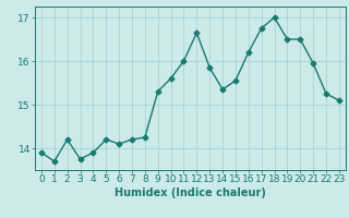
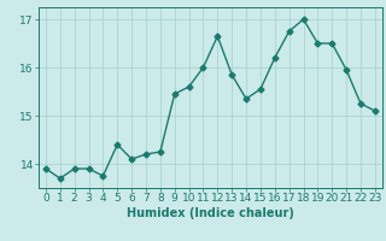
2: 14.20 -> 13.90
3: 13.75 -> 13.90
4: 13.90 -> 13.75
5: 14.20 -> 14.40
9: 15.30 -> 15.45
